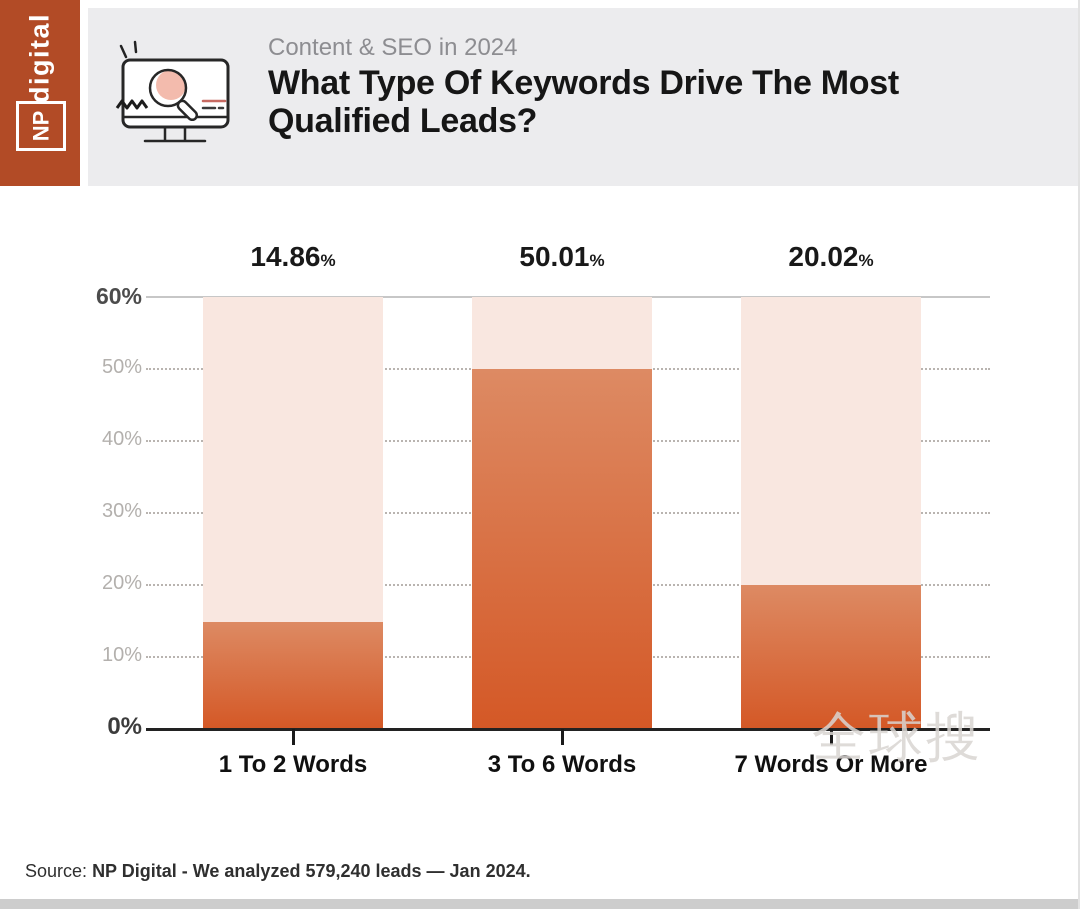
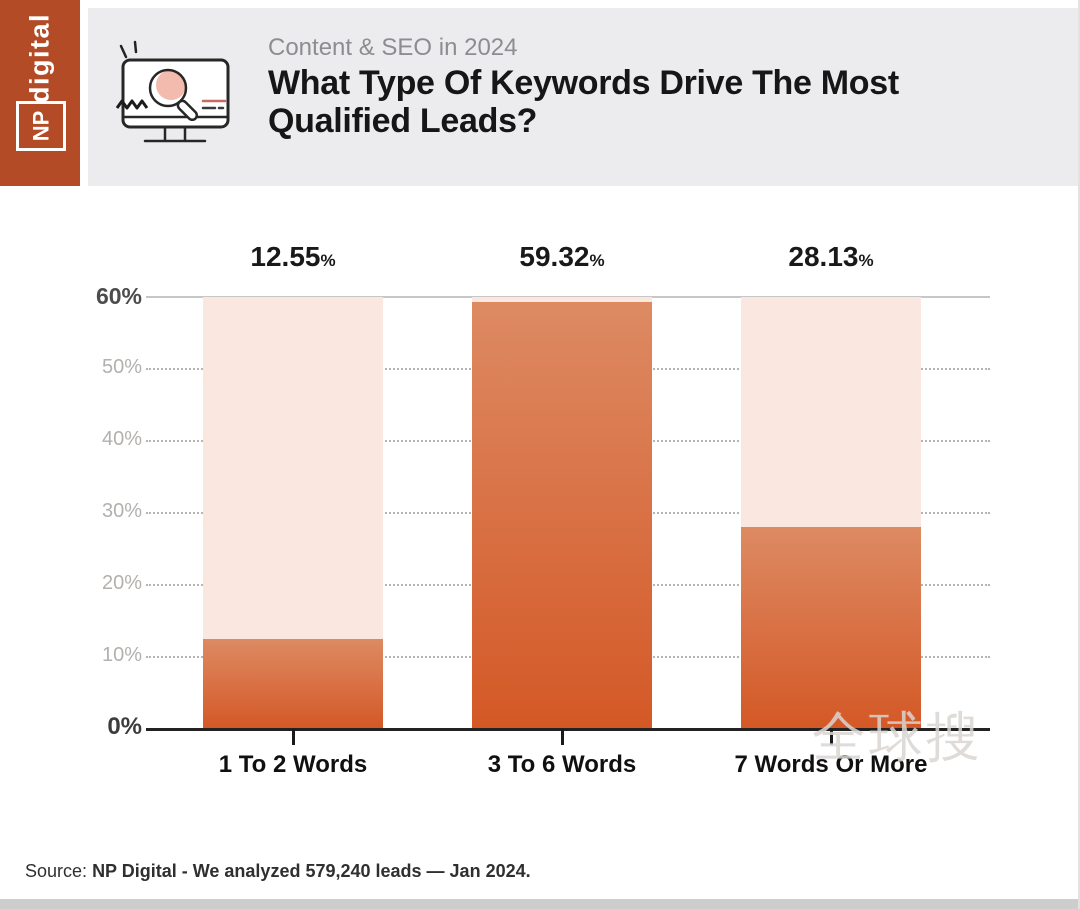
1 To 2 Words: 14.86 -> 12.55
3 To 6 Words: 50.01 -> 59.32
7 Words Or More: 20.02 -> 28.13
